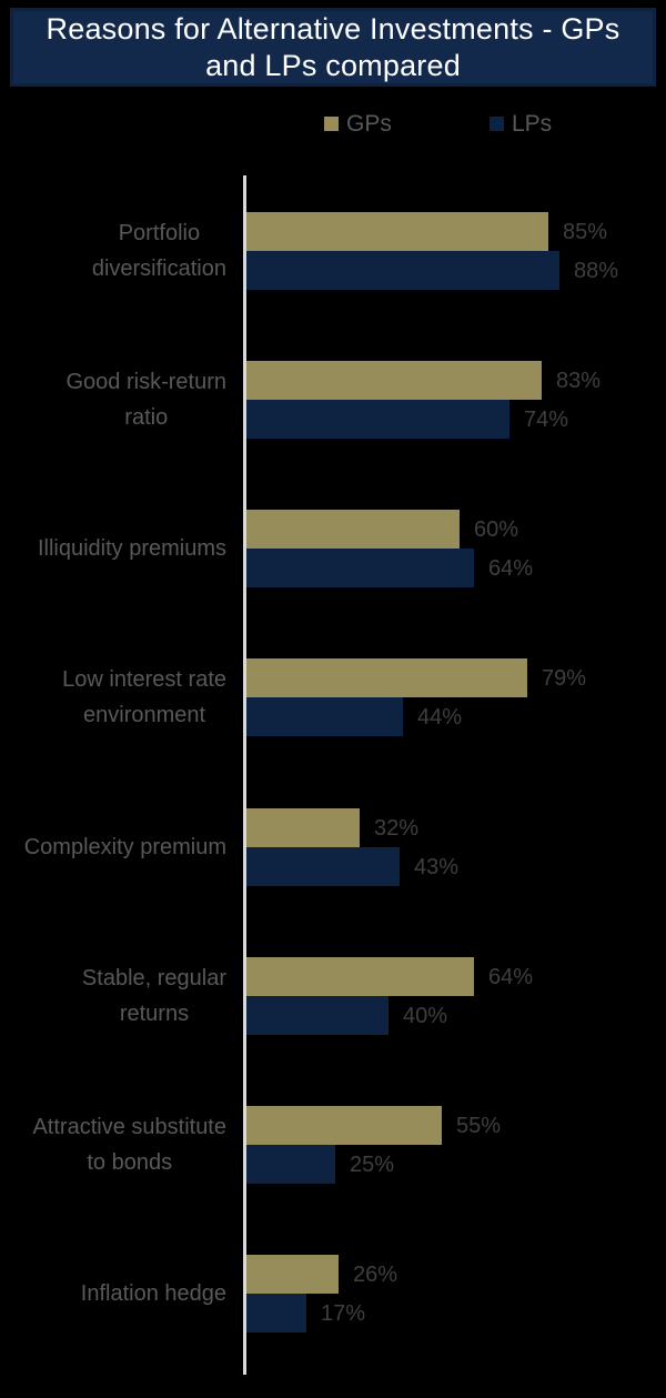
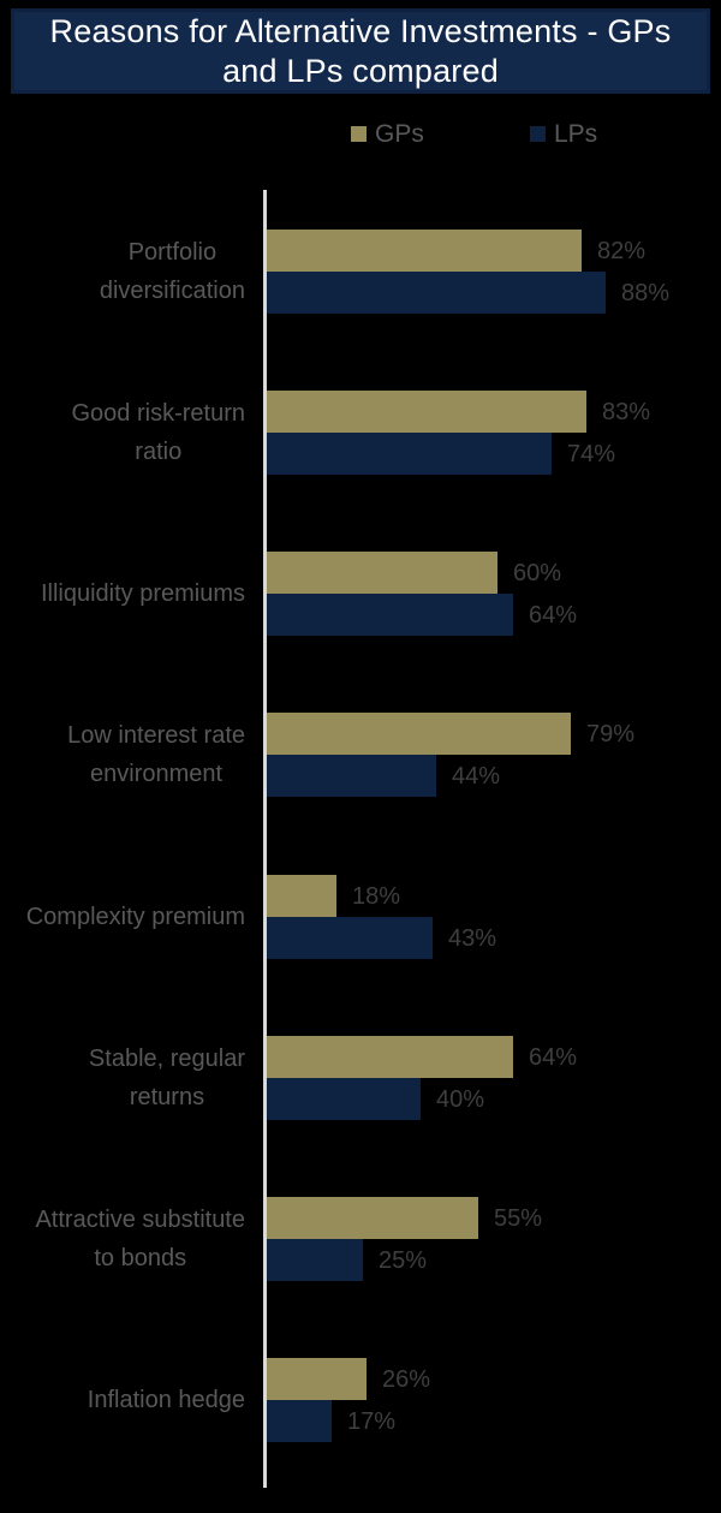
GPs/Portfolio diversification: 85% -> 82%
GPs/Complexity premium: 32% -> 18%
